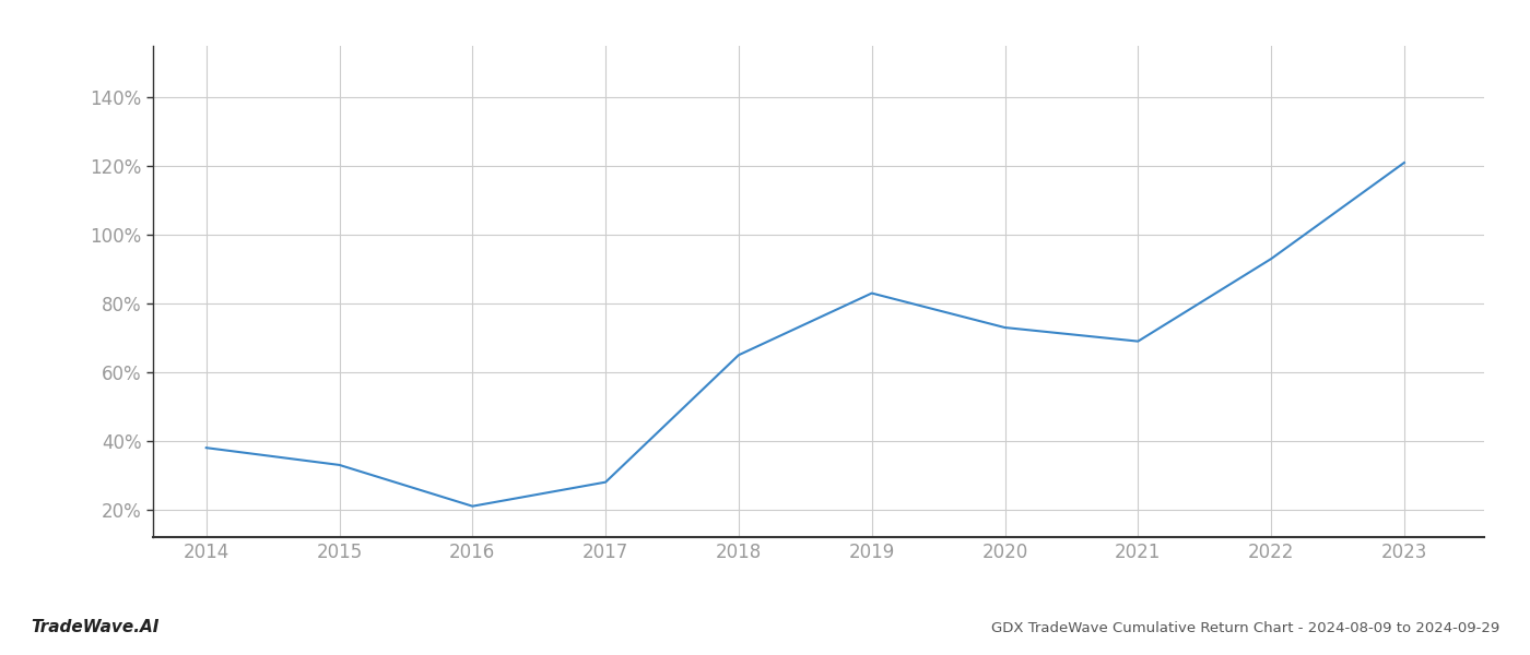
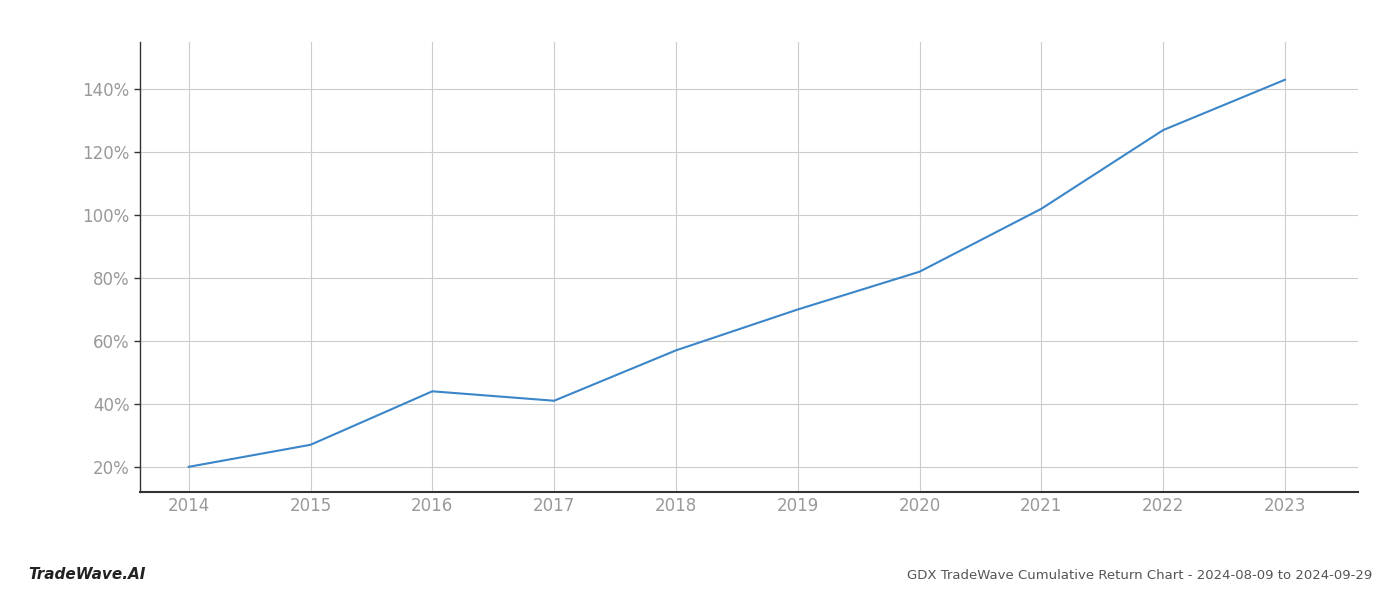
2014: 38% -> 20%
2015: 33% -> 27%
2016: 21% -> 44%
2017: 28% -> 41%
2018: 65% -> 57%
2019: 83% -> 70%
2020: 73% -> 82%
2021: 69% -> 102%
2022: 93% -> 127%
2023: 121% -> 143%
